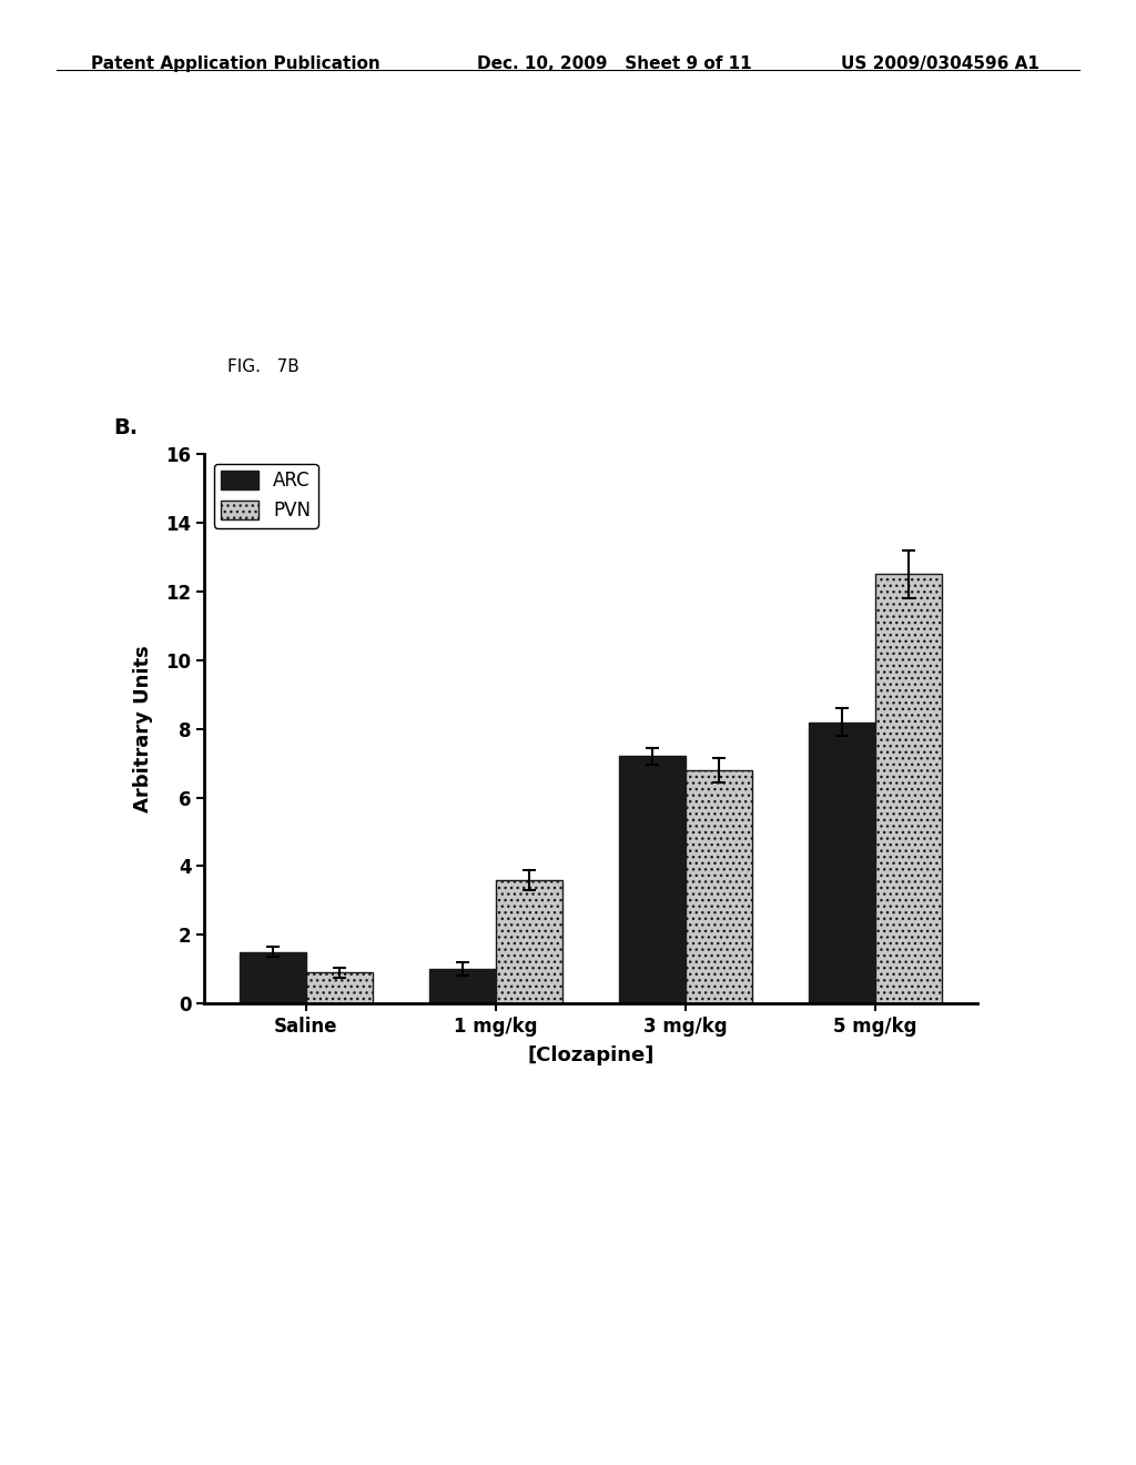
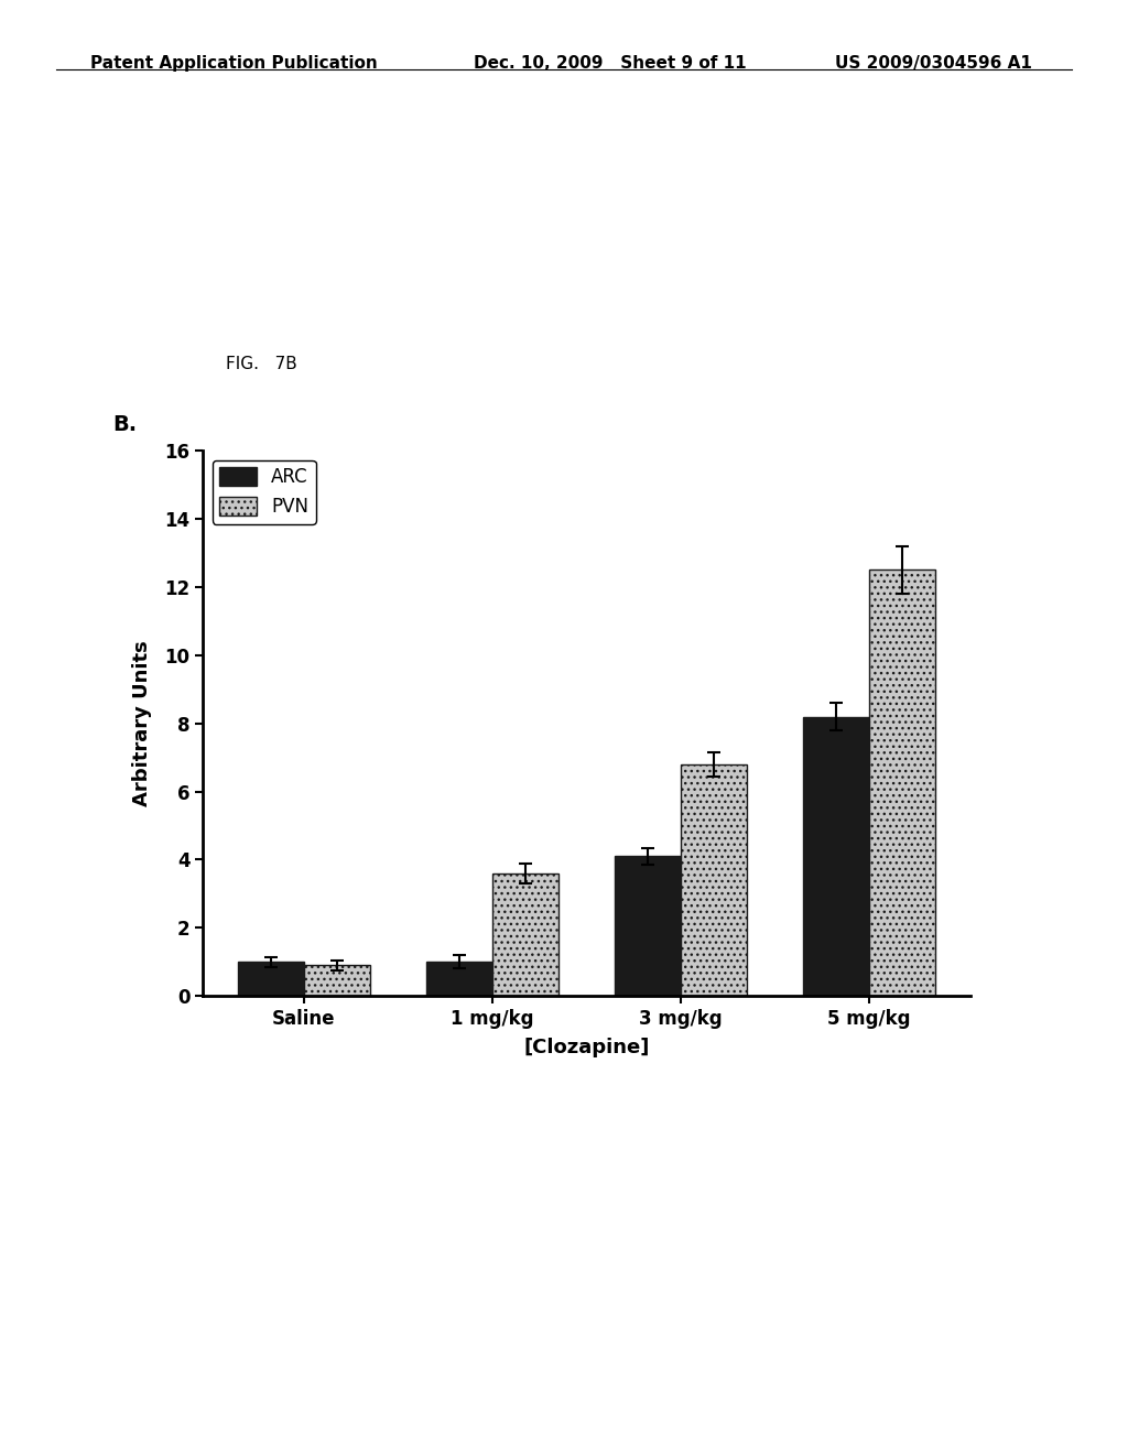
ARC/Saline: 1.5 -> 1.0
ARC/3 mg/kg: 7.2 -> 4.1
